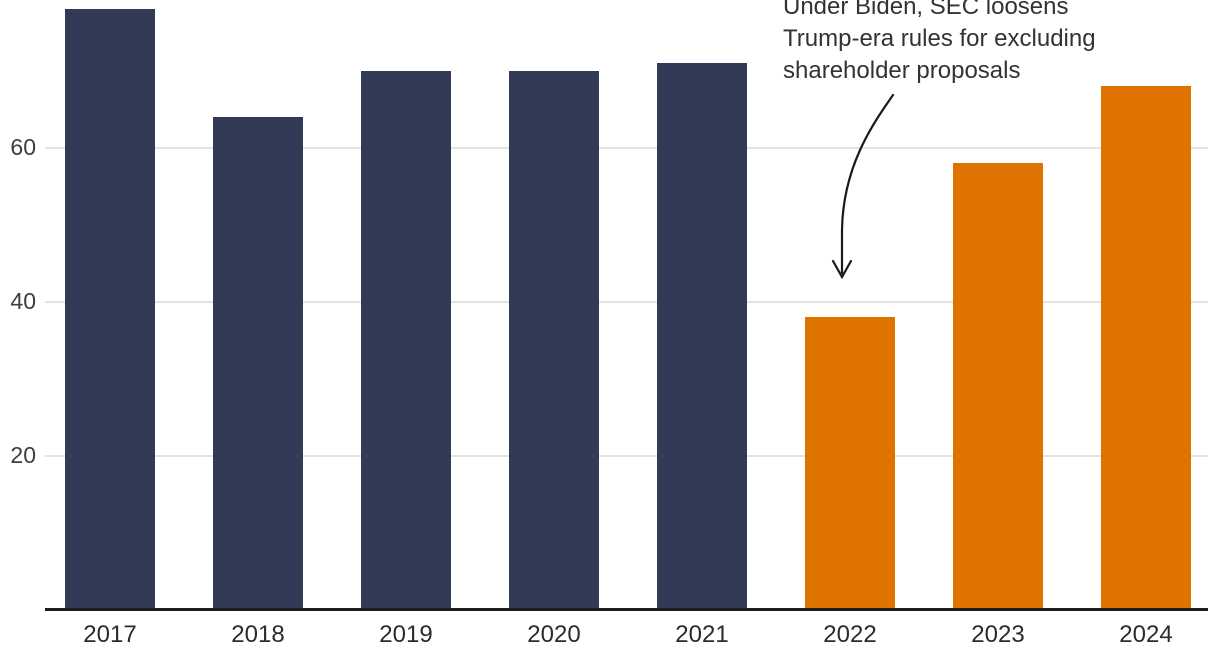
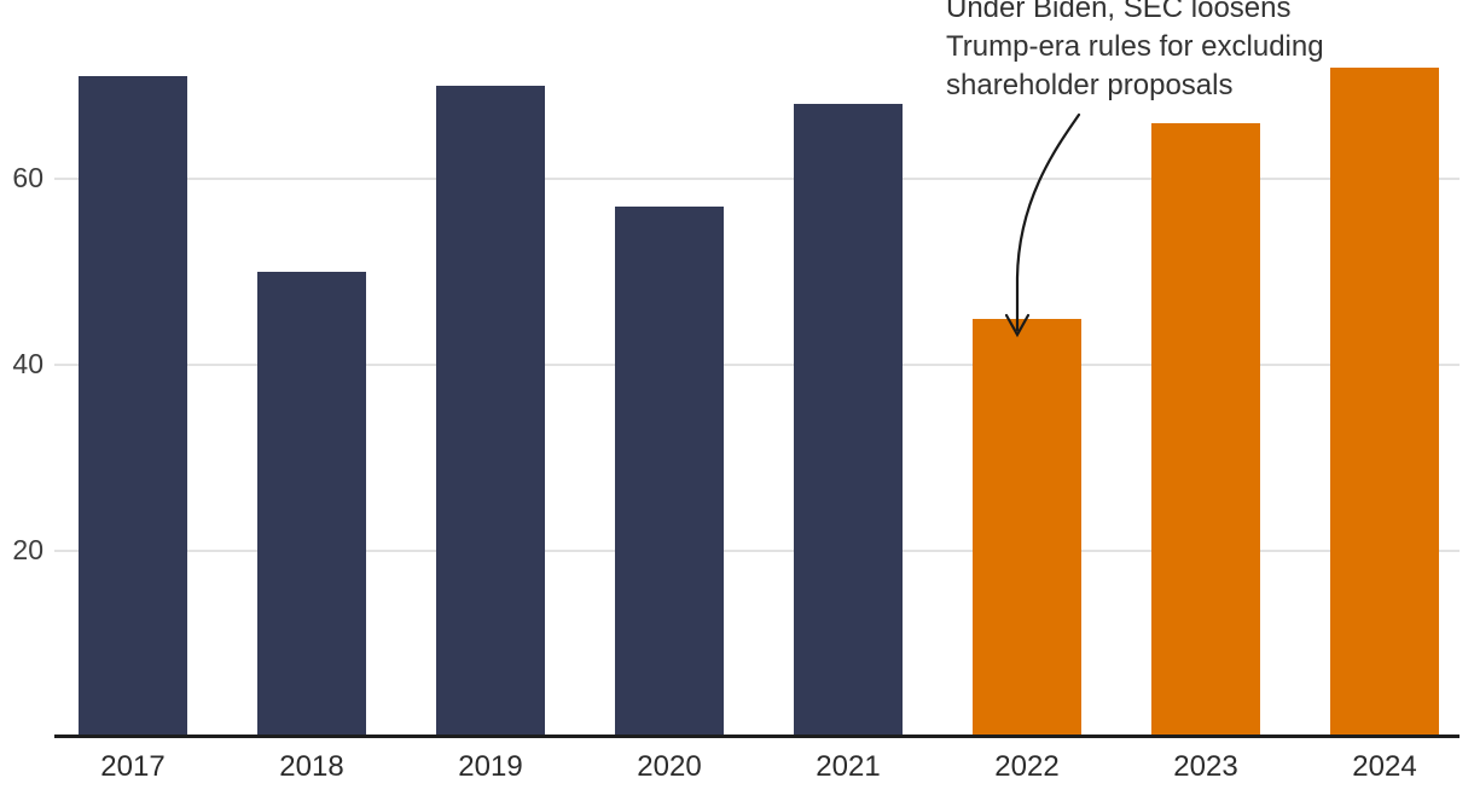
2017: 78 -> 71
2018: 64 -> 50
2020: 70 -> 57
2021: 71 -> 68
2022: 38 -> 45
2023: 58 -> 66
2024: 68 -> 72
